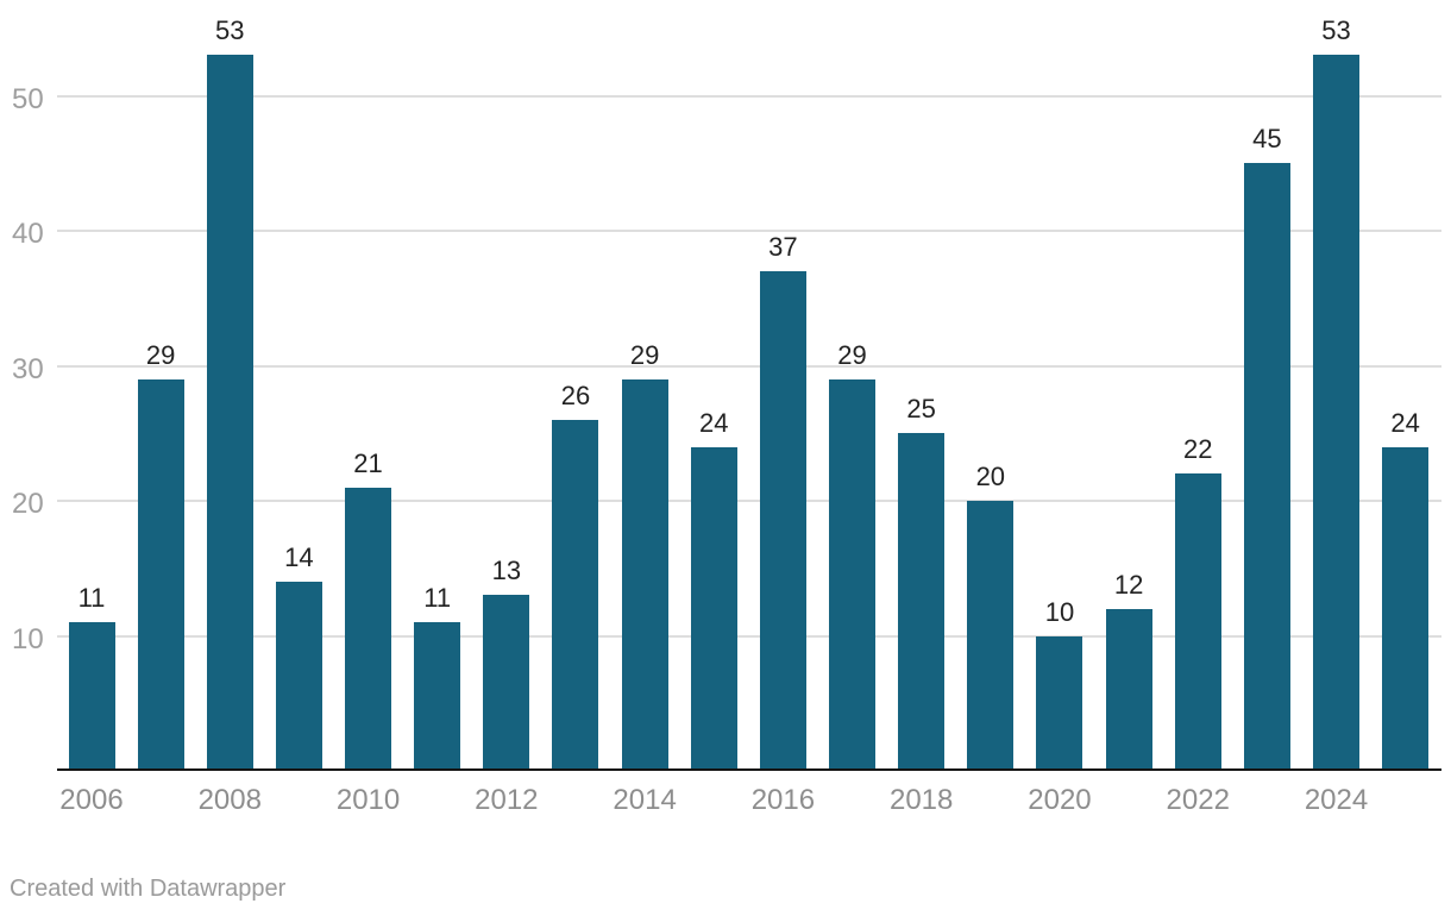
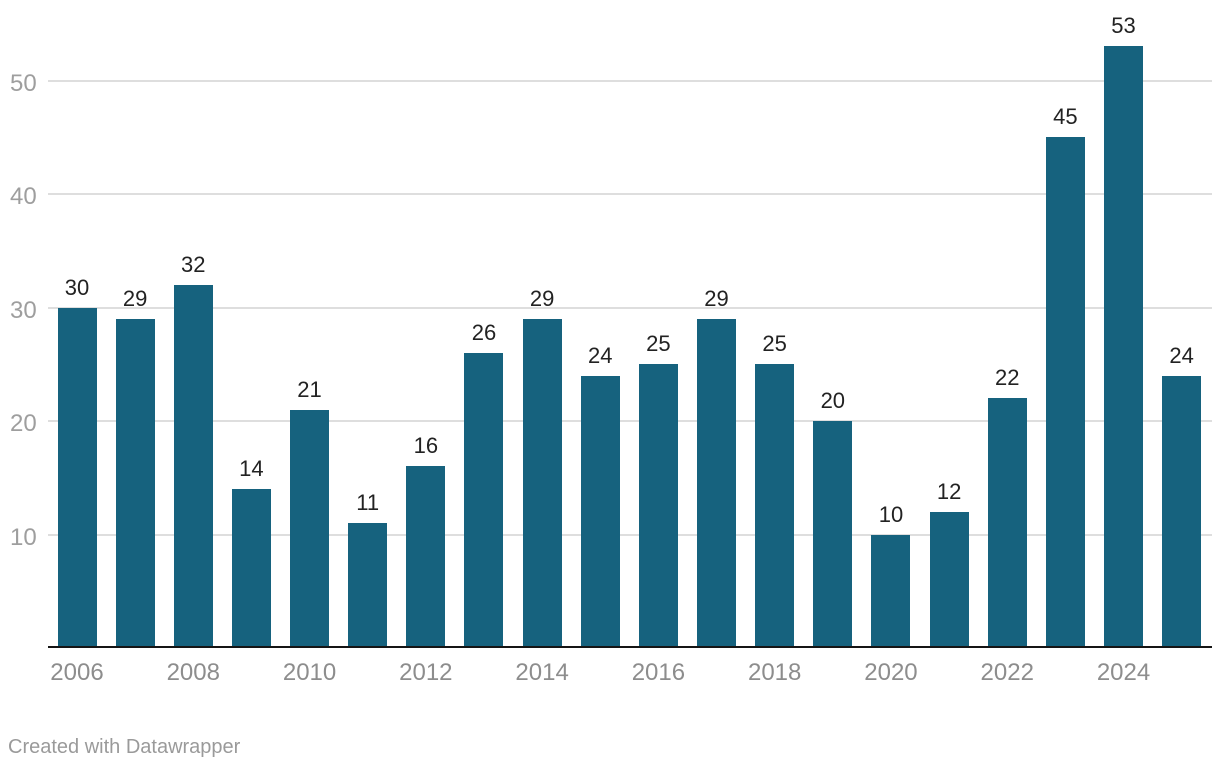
2006: 11 -> 30
2008: 53 -> 32
2012: 13 -> 16
2016: 37 -> 25
